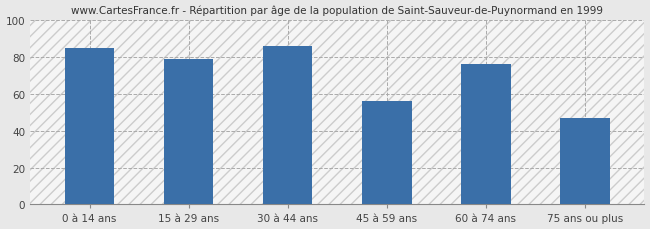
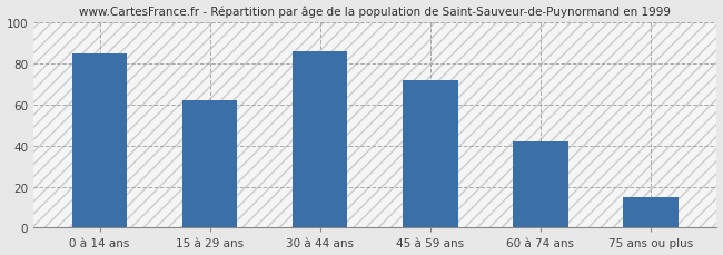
15 à 29 ans: 79 -> 62
45 à 59 ans: 56 -> 72
60 à 74 ans: 76 -> 42
75 ans ou plus: 47 -> 15
